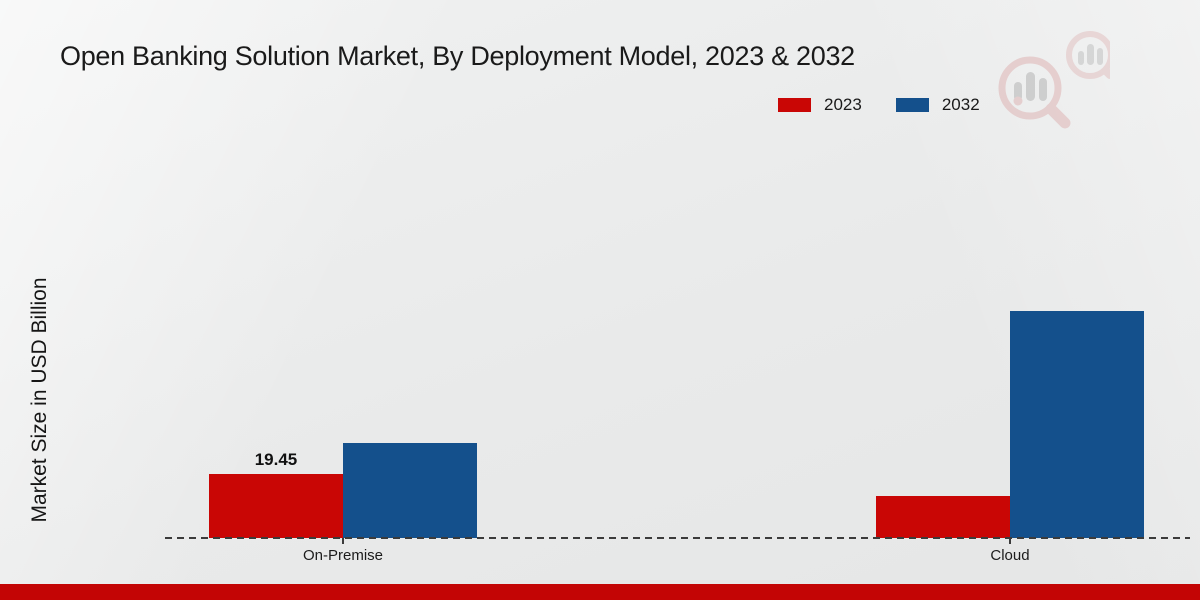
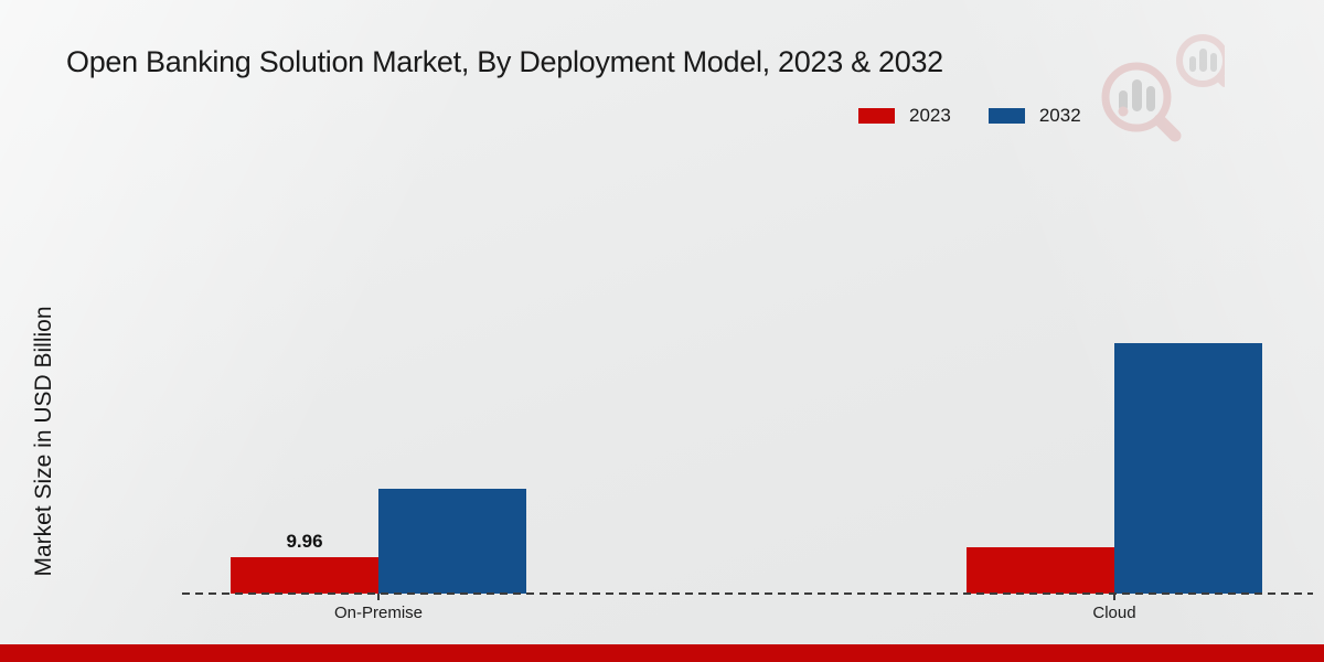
2023/On-Premise: 19.45 -> 9.96
